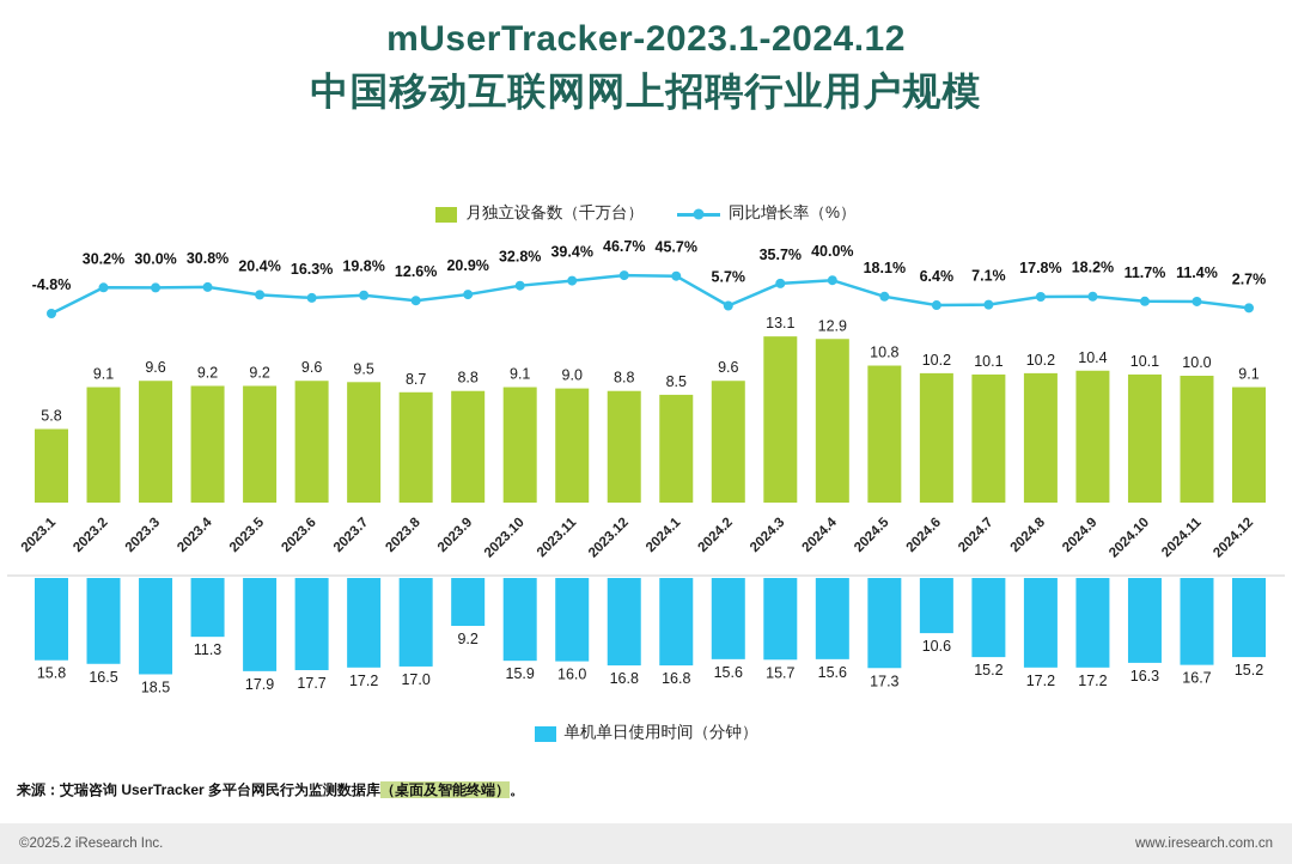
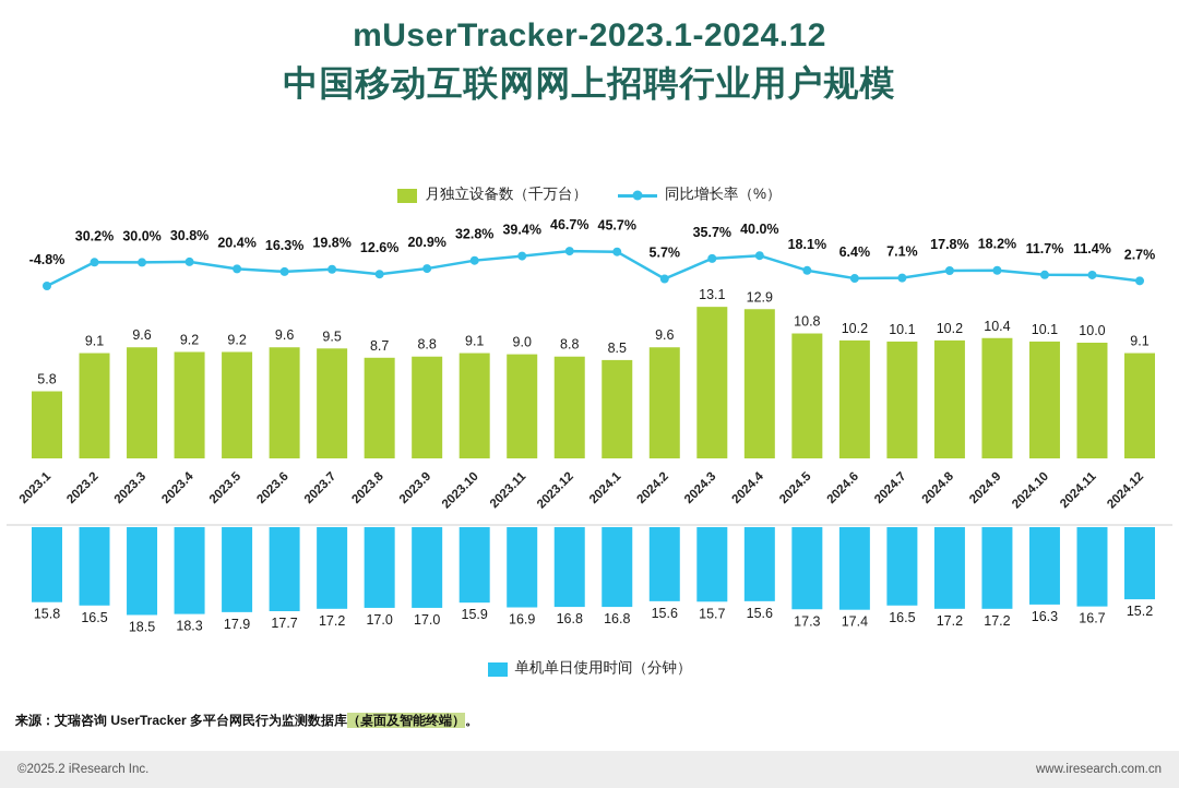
单机单日使用时间（分钟）/2023.4: 11.3 -> 18.3
单机单日使用时间（分钟）/2023.9: 9.2 -> 17.0
单机单日使用时间（分钟）/2023.11: 16.0 -> 16.9
单机单日使用时间（分钟）/2024.6: 10.6 -> 17.4
单机单日使用时间（分钟）/2024.7: 15.2 -> 16.5
